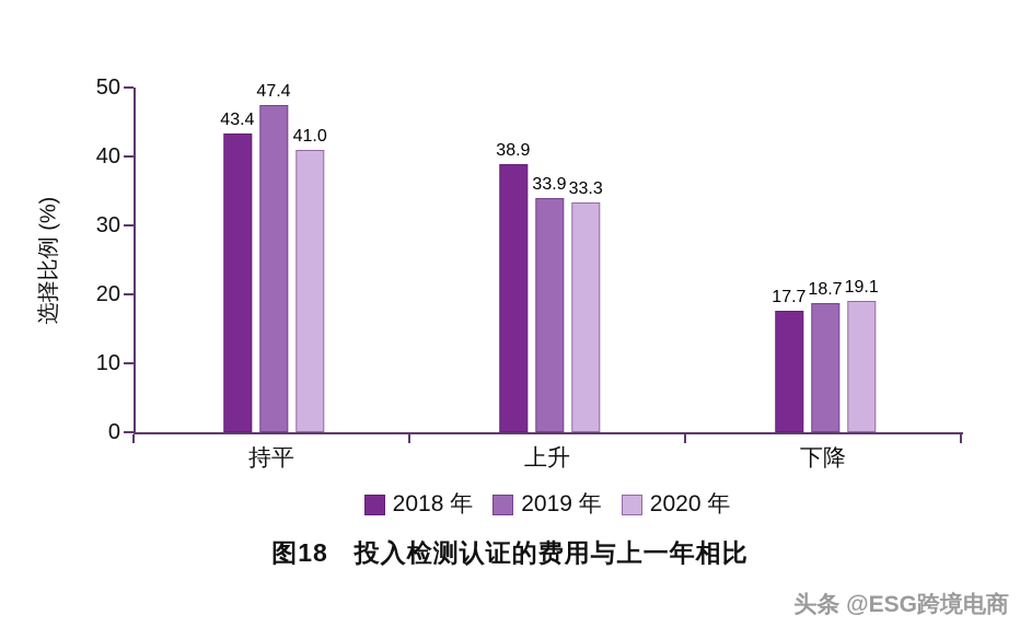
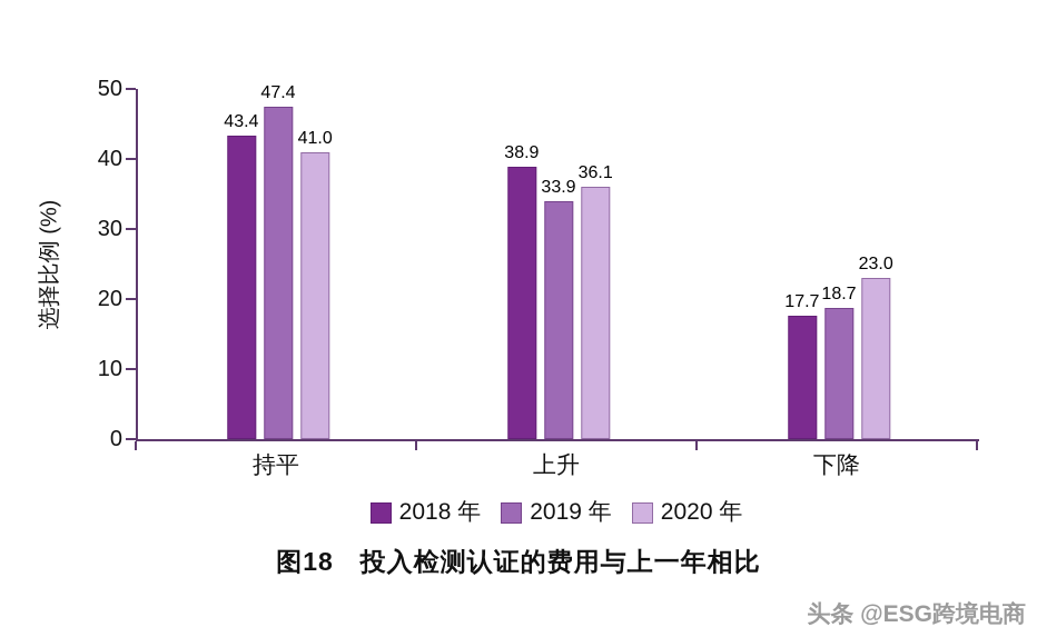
2020 年/上升: 33.3 -> 36.1
2020 年/下降: 19.1 -> 23.0
